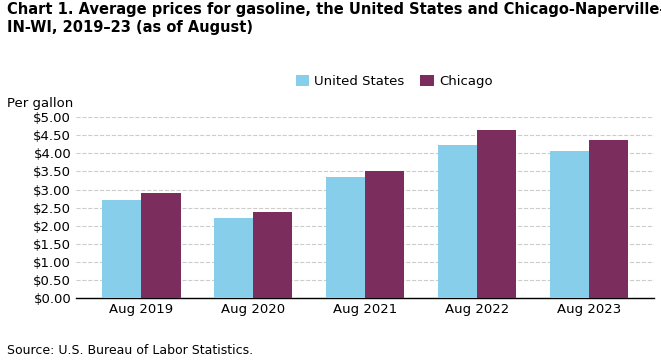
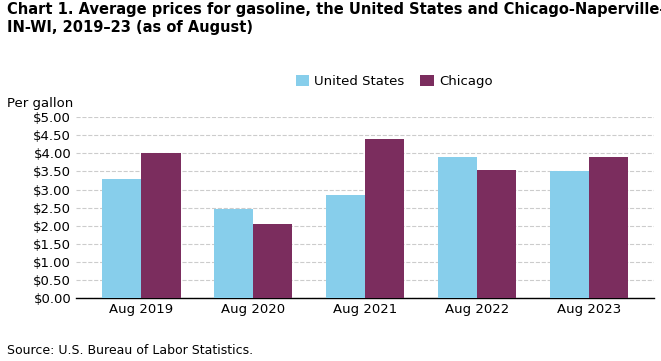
United States/Aug 2019: $2.72 -> $3.30
Chicago/Aug 2019: $2.90 -> $4.00
United States/Aug 2020: $2.22 -> $2.45
Chicago/Aug 2020: $2.37 -> $2.05
United States/Aug 2021: $3.35 -> $2.85
Chicago/Aug 2021: $3.52 -> $4.40
United States/Aug 2022: $4.22 -> $3.90
Chicago/Aug 2022: $4.65 -> $3.55
United States/Aug 2023: $4.07 -> $3.50
Chicago/Aug 2023: $4.38 -> $3.90
